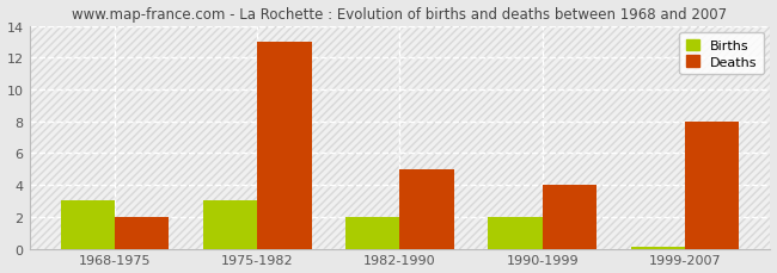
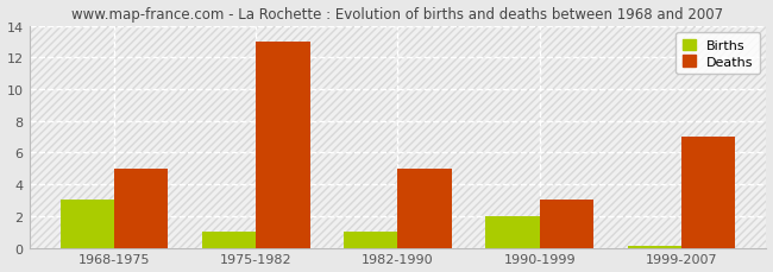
Deaths/1968-1975: 2 -> 5
Births/1975-1982: 3.0 -> 1.0
Births/1982-1990: 2.0 -> 1.0
Deaths/1990-1999: 4 -> 3
Deaths/1999-2007: 8 -> 7
